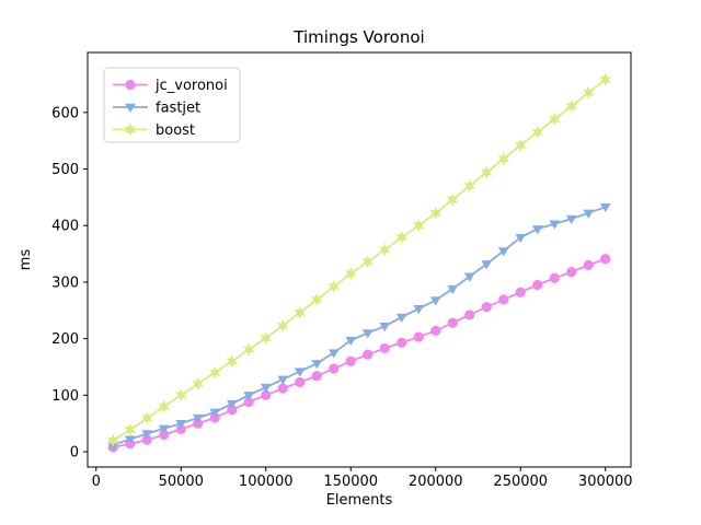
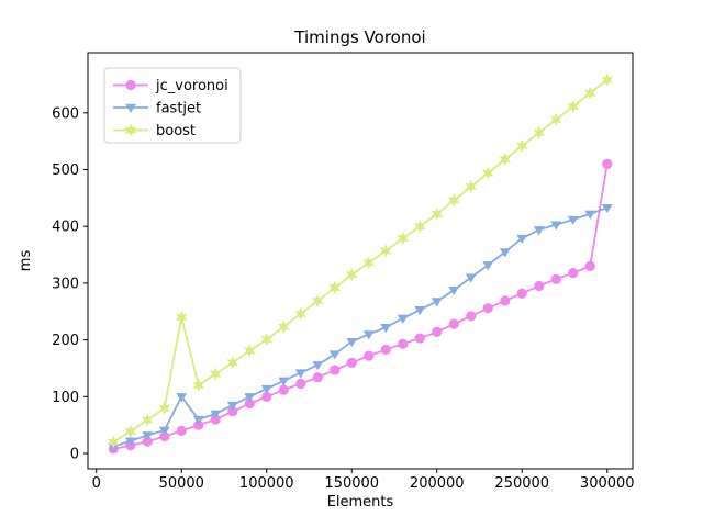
fastjet/50000: 50 -> 100
boost/50000: 100 -> 240
jc_voronoi/300000: 340 -> 510
